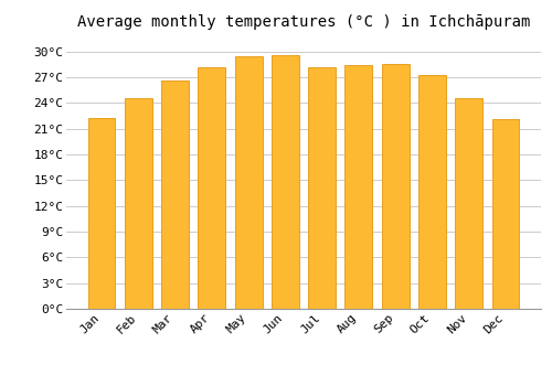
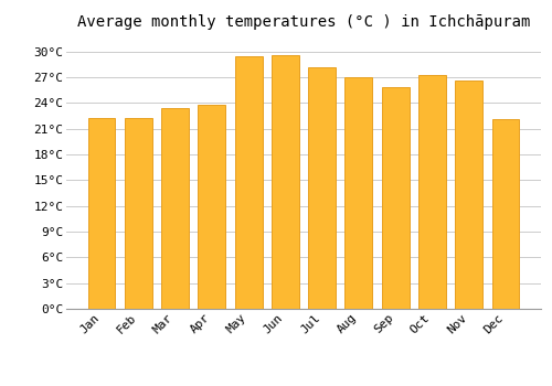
Feb: 24.5°C -> 22.2°C
Mar: 26.6°C -> 23.4°C
Apr: 28.1°C -> 23.8°C
Aug: 28.4°C -> 27.0°C
Sep: 28.5°C -> 25.8°C
Nov: 24.5°C -> 26.6°C
